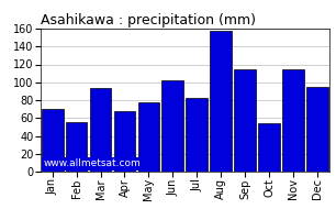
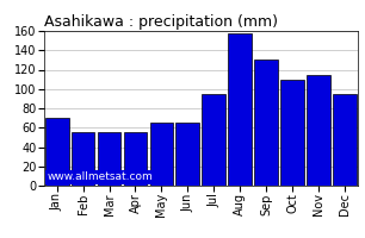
Mar: 94 -> 55
Apr: 68 -> 55
May: 78 -> 65
Jun: 102 -> 65
Jul: 82 -> 95
Sep: 114 -> 130
Oct: 54 -> 110
